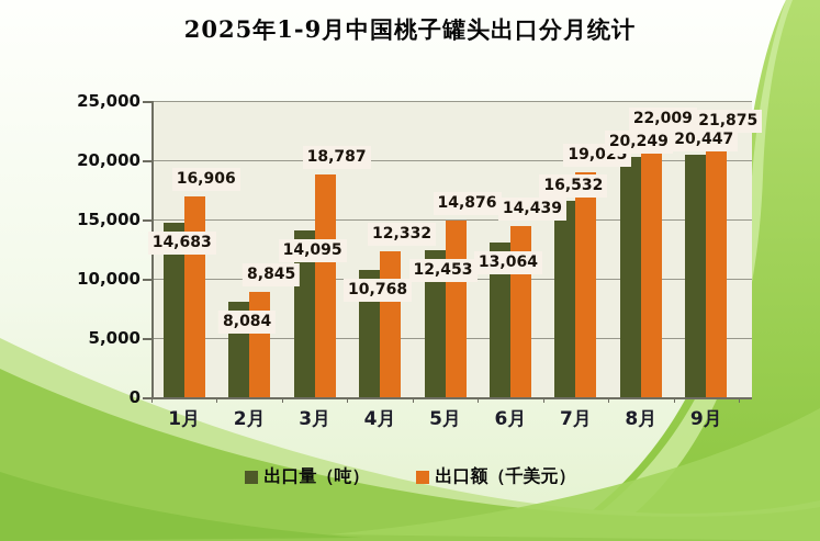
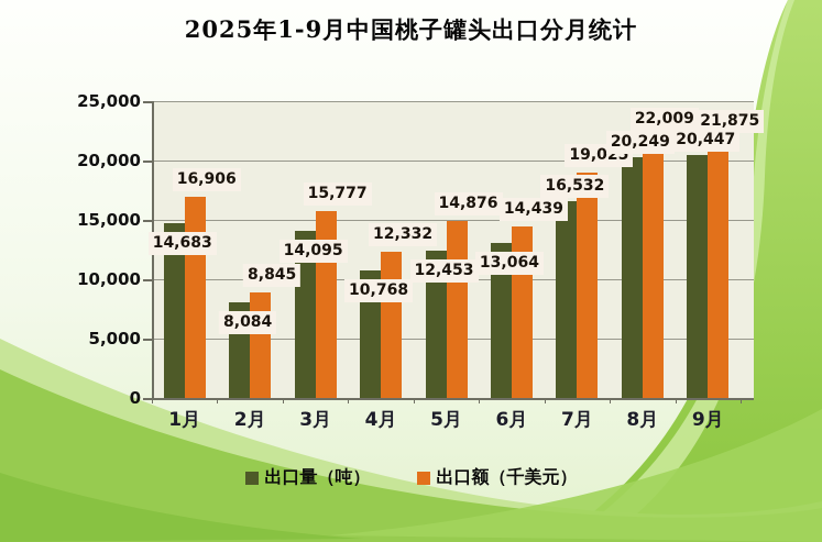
出口额（千美元）/3月: 18,787 -> 15,777
